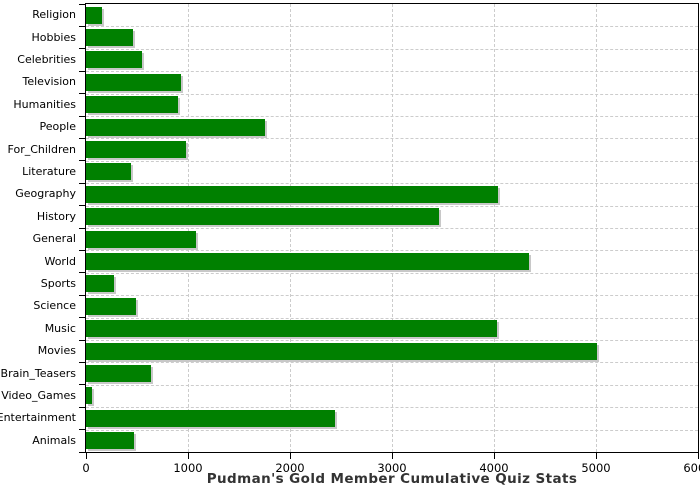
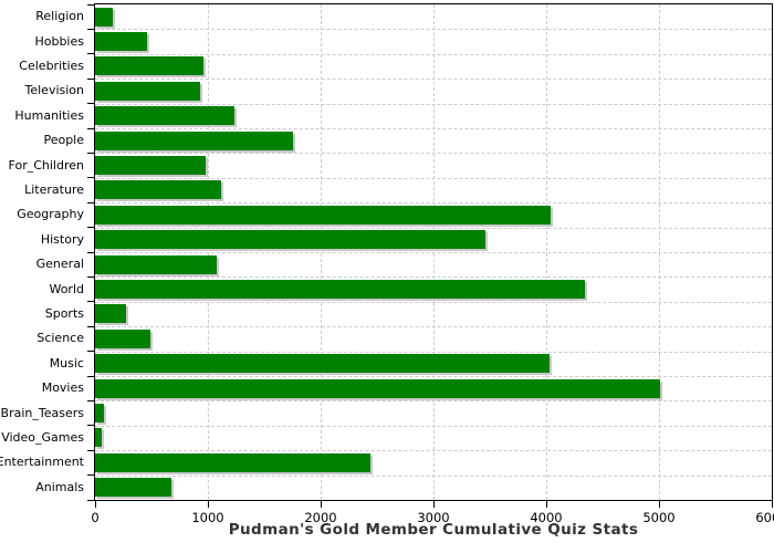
Celebrities: 550 -> 960
Humanities: 900 -> 1240
Literature: 440 -> 1120
Brain_Teasers: 640 -> 80
Animals: 470 -> 680
